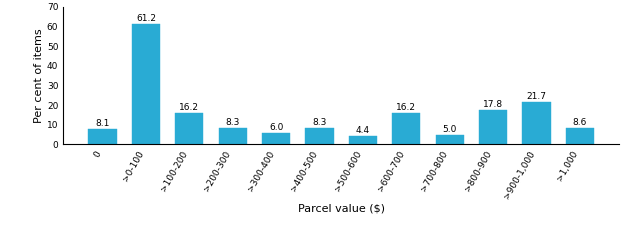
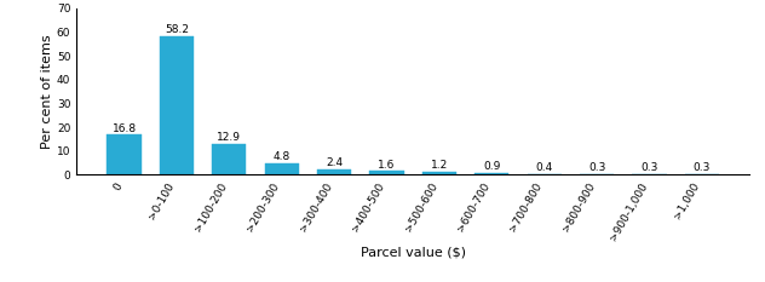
0: 8.1 -> 16.8
>0-100: 61.2 -> 58.2
>100-200: 16.2 -> 12.9
>200-300: 8.3 -> 4.8
>300-400: 6.0 -> 2.4
>400-500: 8.3 -> 1.6
>500-600: 4.4 -> 1.2
>600-700: 16.2 -> 0.9
>700-800: 5.0 -> 0.4
>800-900: 17.8 -> 0.3
>900-1,000: 21.7 -> 0.3
>1,000: 8.6 -> 0.3
